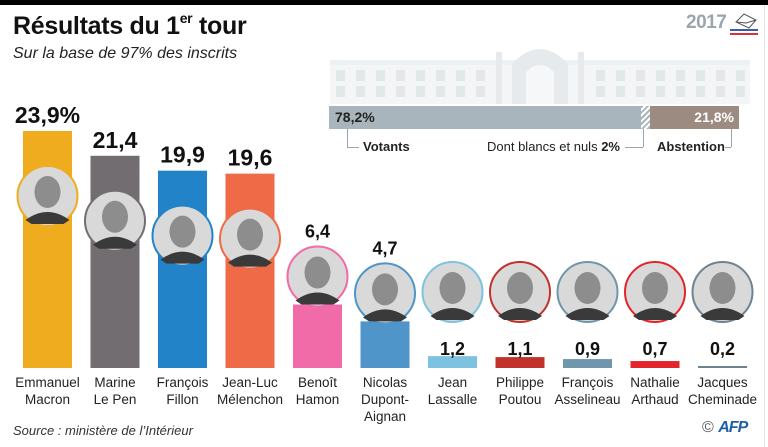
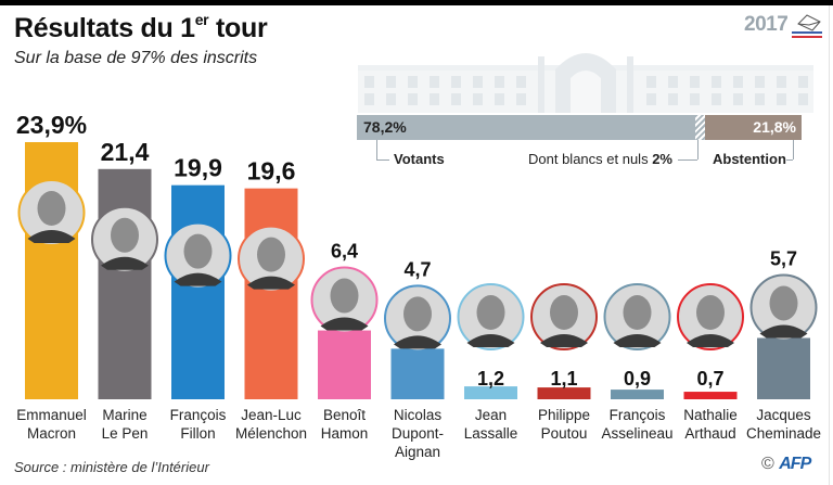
Jacques Cheminade: 0,2 -> 5,7
